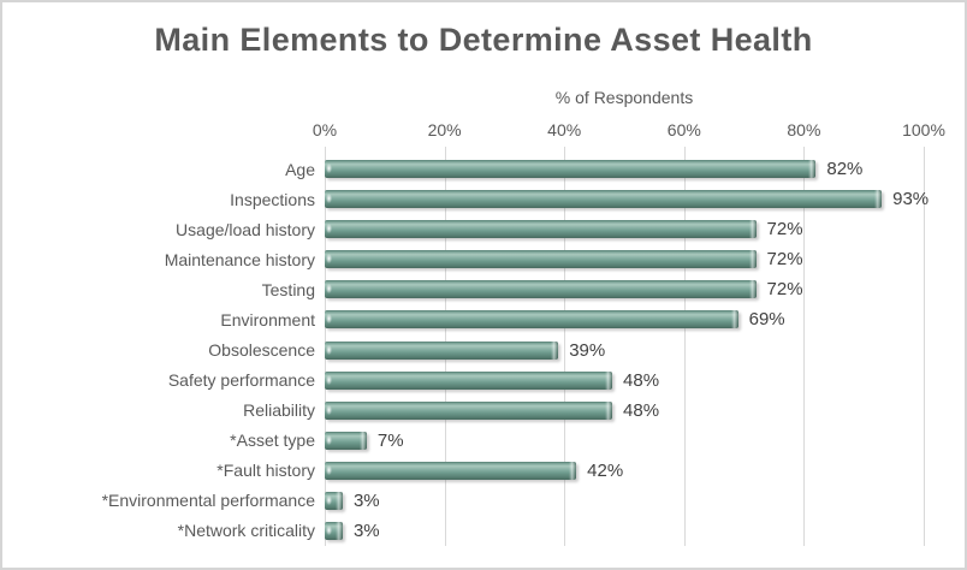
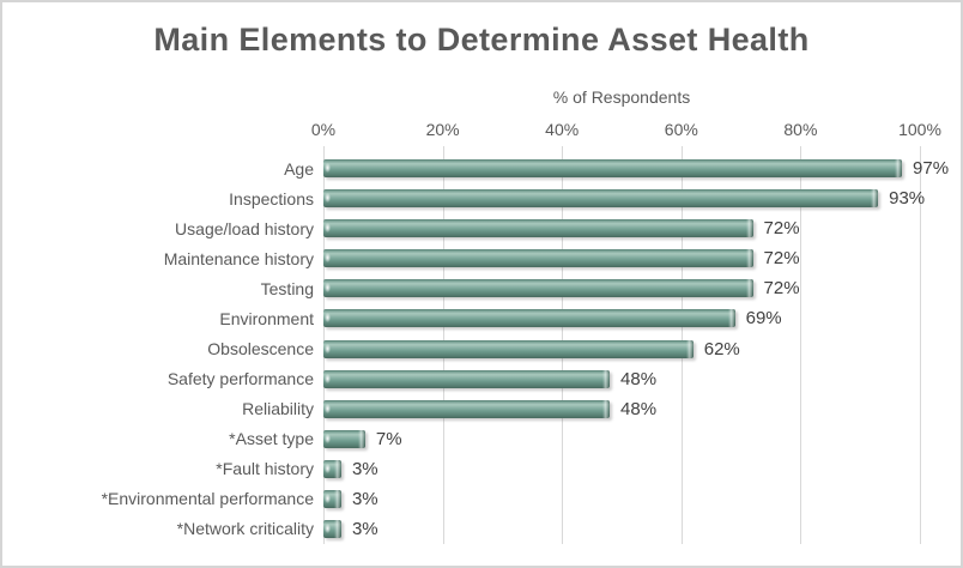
Age: 82% -> 97%
Obsolescence: 39% -> 62%
*Fault history: 42% -> 3%
